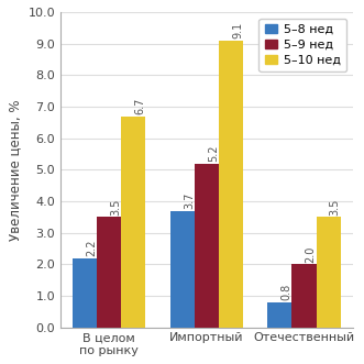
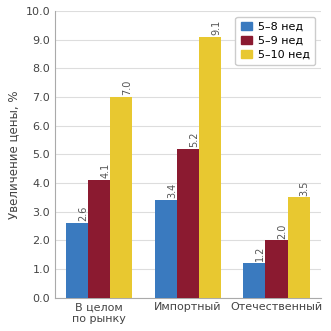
5–8 нед/В целом по рынку: 2.2 -> 2.6
5–9 нед/В целом по рынку: 3.5 -> 4.1
5–10 нед/В целом по рынку: 6.7 -> 7.0
5–8 нед/Импортный: 3.7 -> 3.4
5–8 нед/Отечественный: 0.8 -> 1.2
